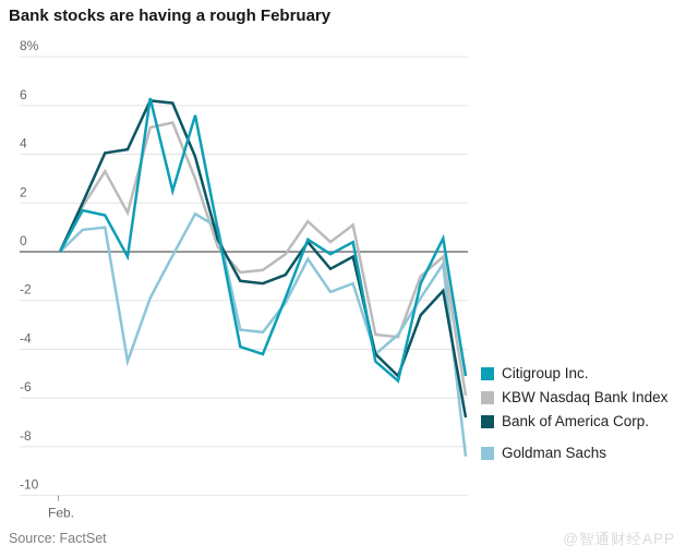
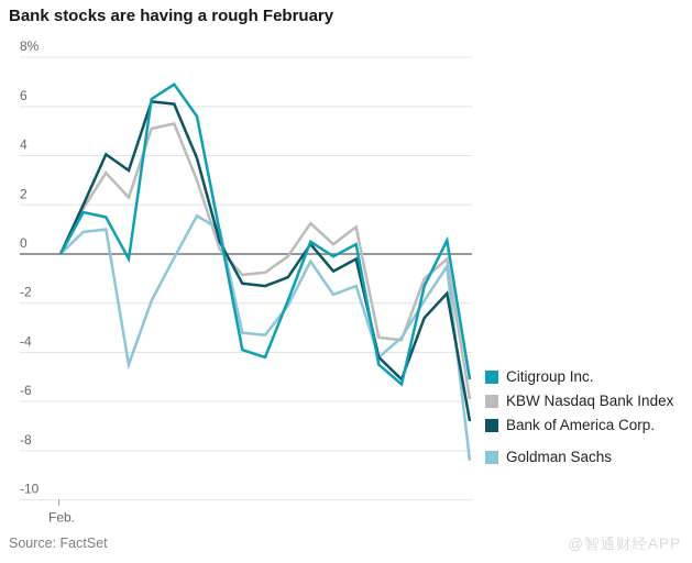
KBW Nasdaq Bank Index/4: 1.6% -> 2.3%
Bank of America Corp./4: 4.2% -> 3.4%
Citigroup Inc./6: 2.5% -> 6.9%
